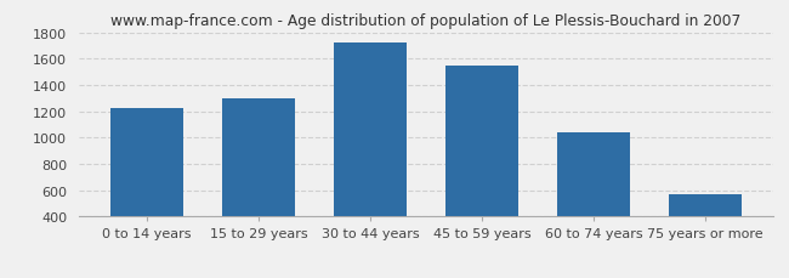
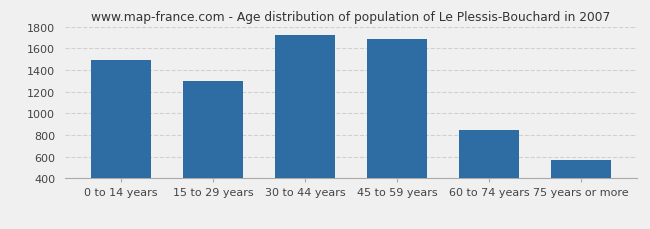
0 to 14 years: 1220 -> 1490
45 to 59 years: 1550 -> 1690
60 to 74 years: 1040 -> 850
